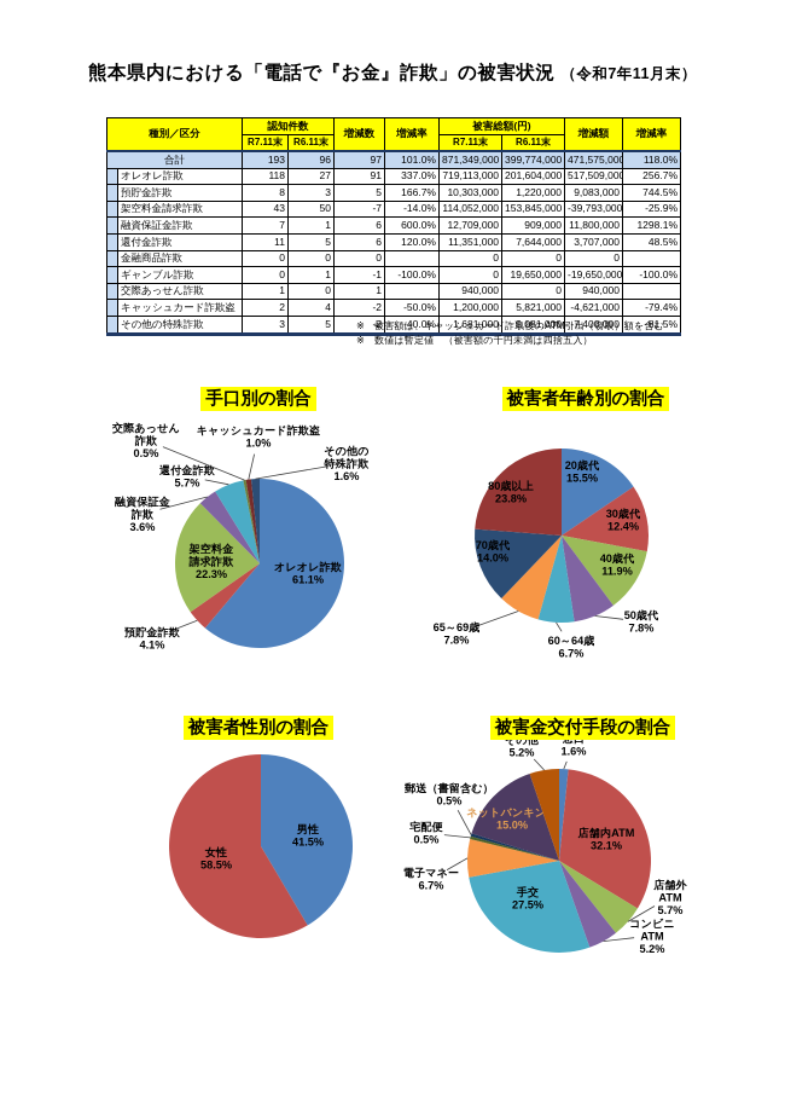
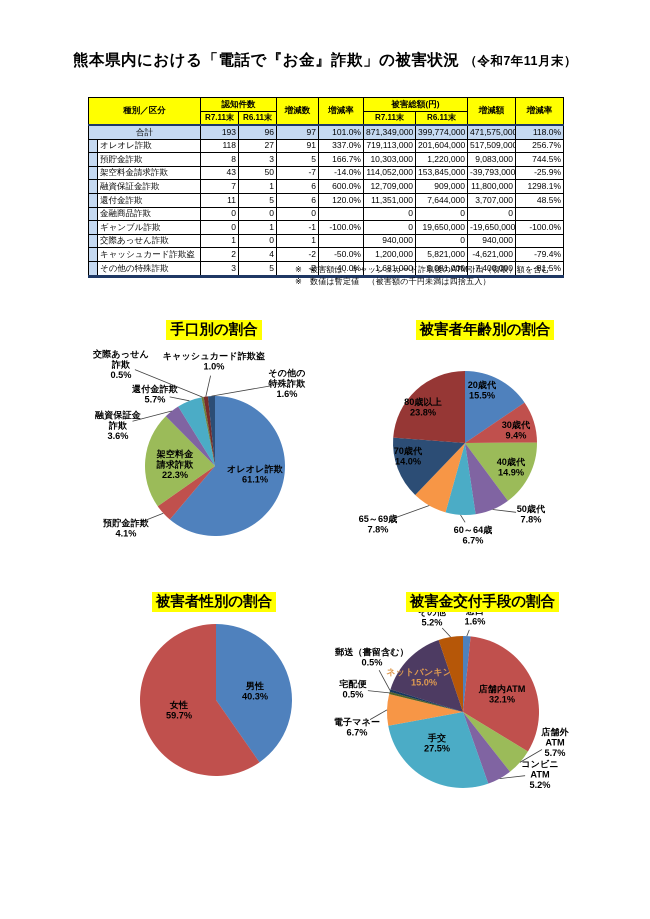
被害者年齢別の割合/30歳代: 12.4% -> 9.4%
被害者年齢別の割合/40歳代: 11.9% -> 14.9%
被害者性別の割合/男性: 41.5% -> 40.3%
被害者性別の割合/女性: 58.5% -> 59.7%
